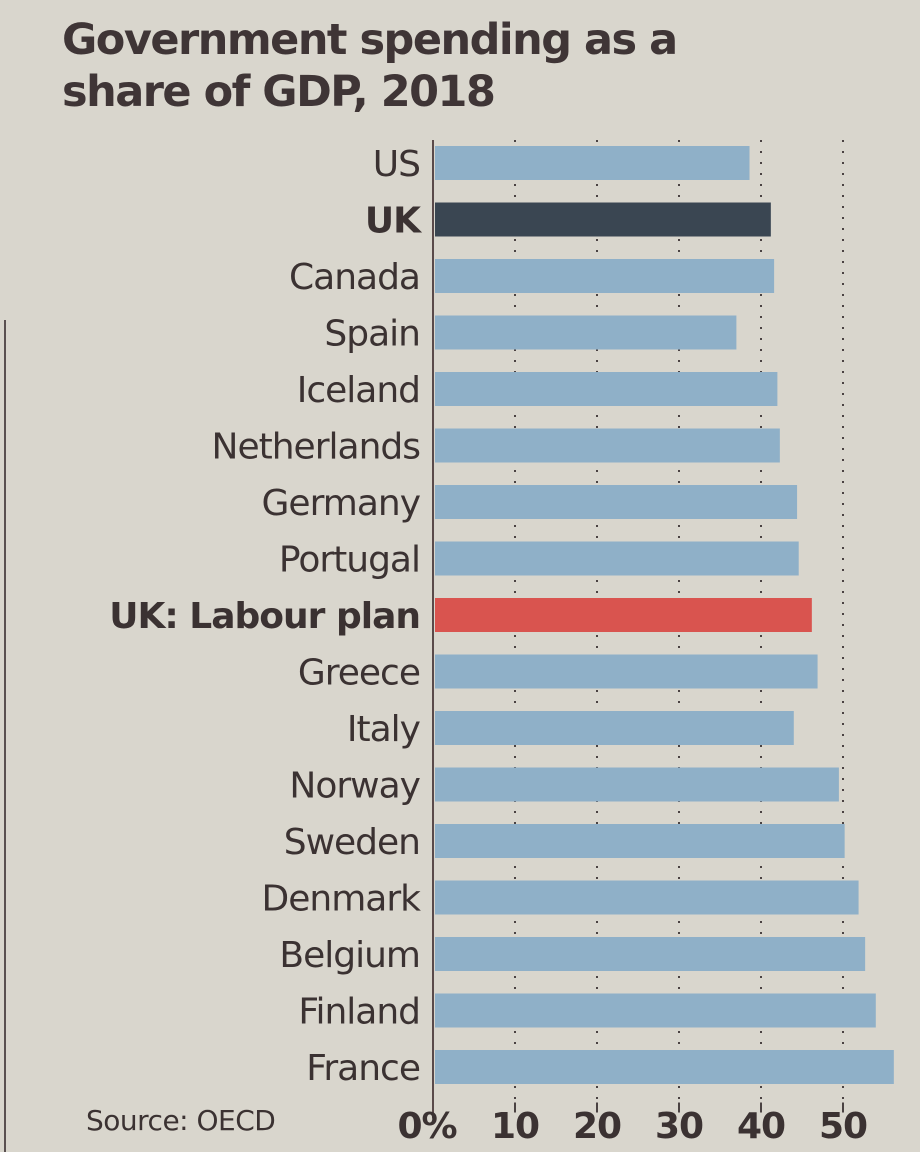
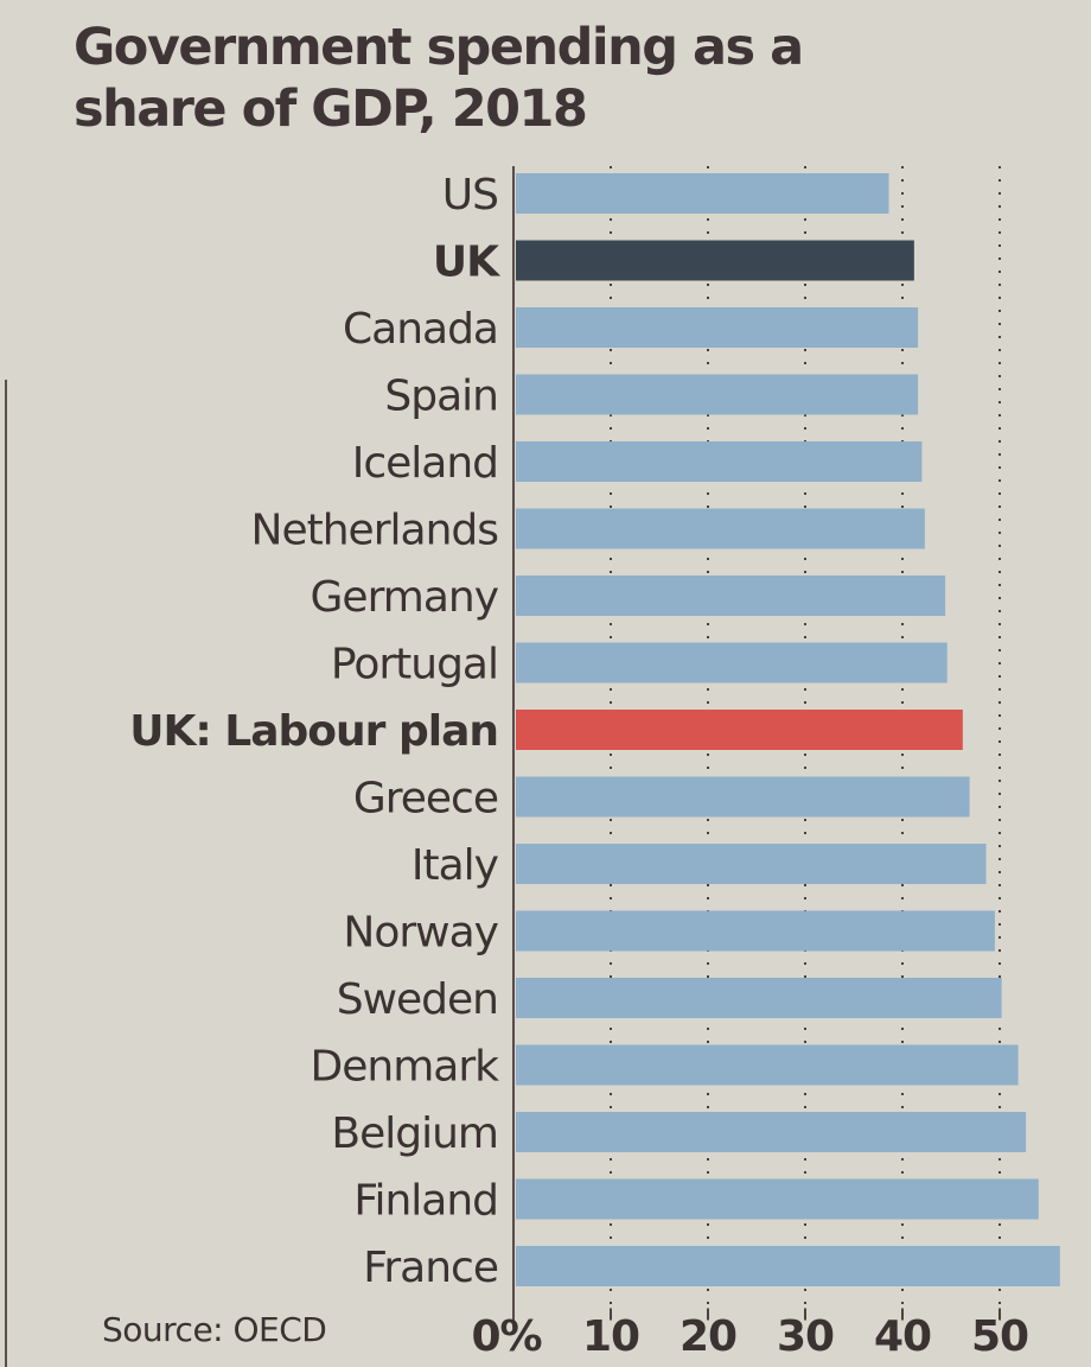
Spain: 37 -> 42
Italy: 44 -> 49
